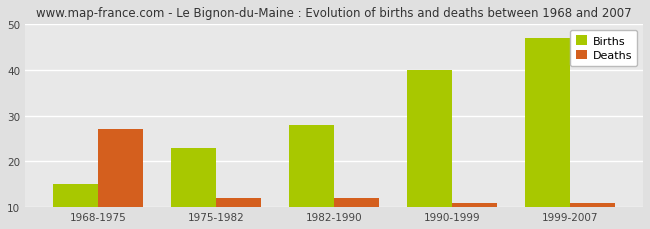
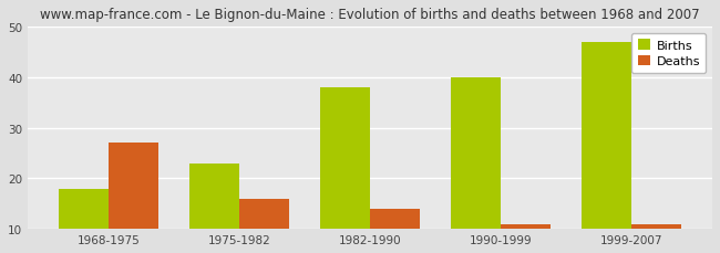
Births/1968-1975: 15 -> 18
Deaths/1975-1982: 12 -> 16
Births/1982-1990: 28 -> 38
Deaths/1982-1990: 12 -> 14
